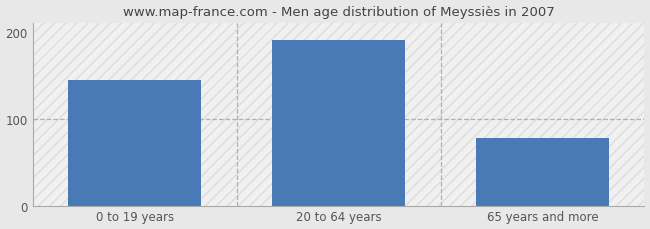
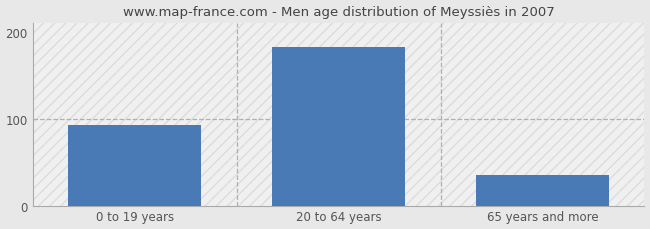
0 to 19 years: 144 -> 93
20 to 64 years: 190 -> 182
65 years and more: 78 -> 35
